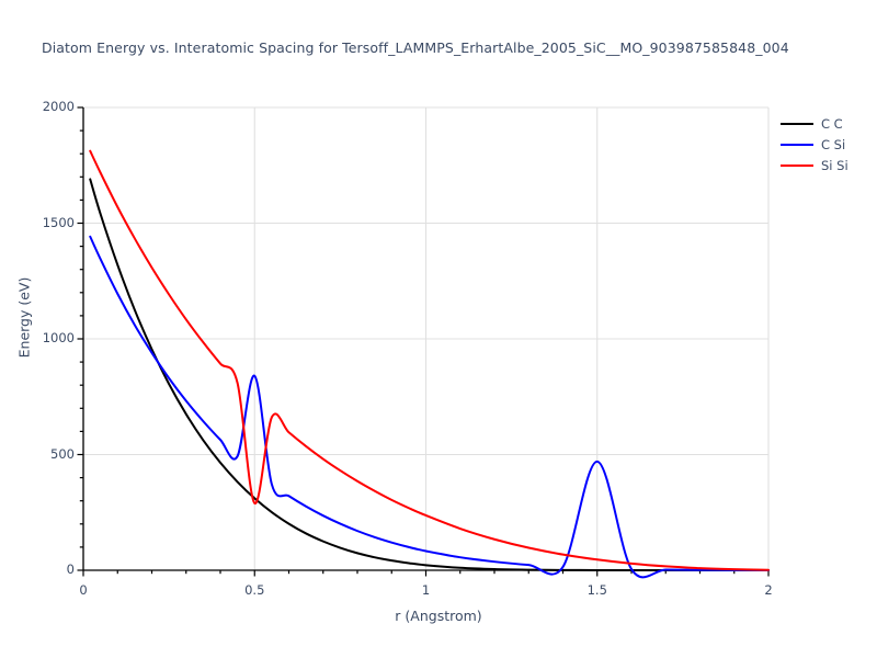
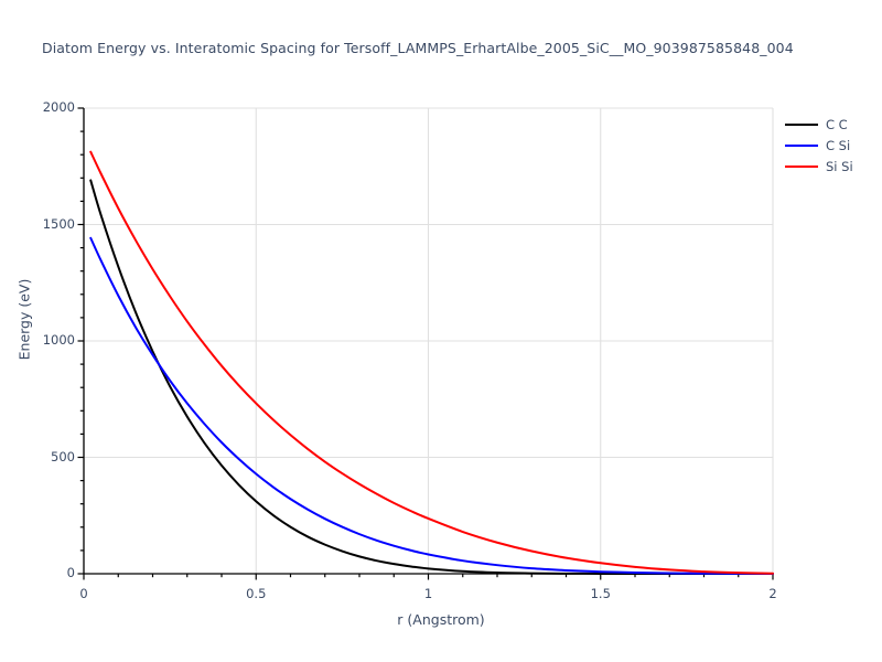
C Si/0.5: 840 -> 430
Si Si/0.5: 290 -> 730
C Si/1.5: 470 -> 10
